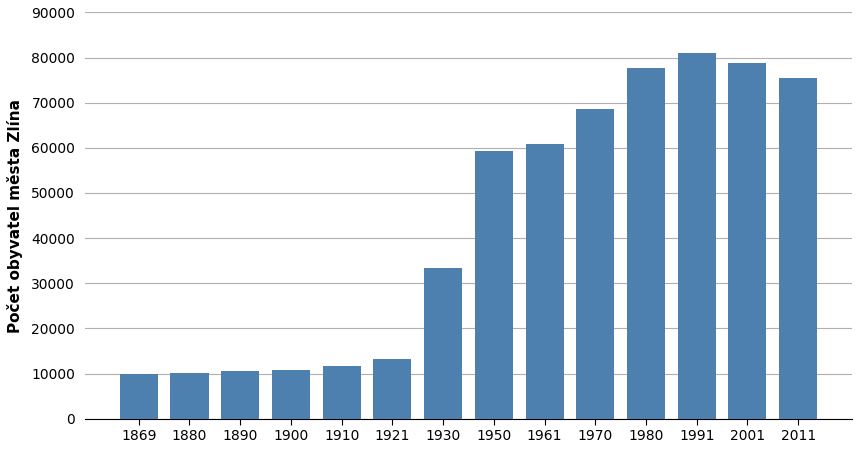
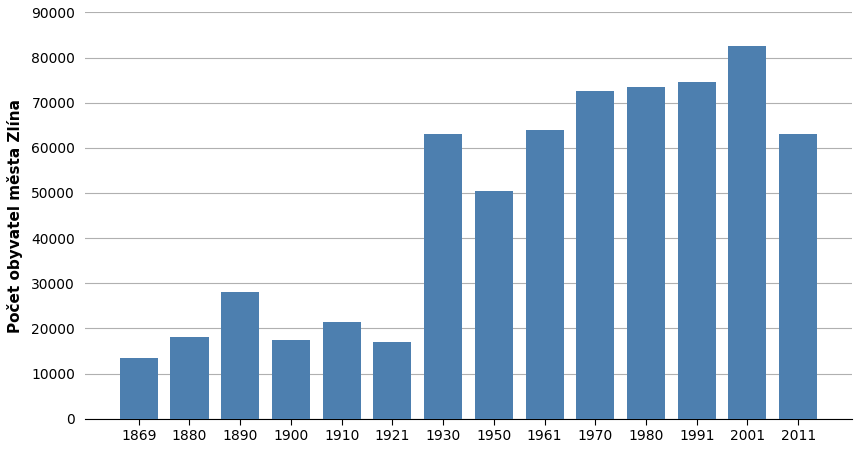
1869: 9800 -> 13500
1880: 10200 -> 18000
1890: 10500 -> 28000
1900: 10900 -> 17500
1910: 11600 -> 21500
1921: 13300 -> 17000
1930: 33300 -> 63000
1950: 59300 -> 50500
1961: 61000 -> 64000
1970: 68600 -> 72500
1980: 77600 -> 73500
1991: 81000 -> 74500
2001: 78800 -> 82500
2011: 75600 -> 63000
